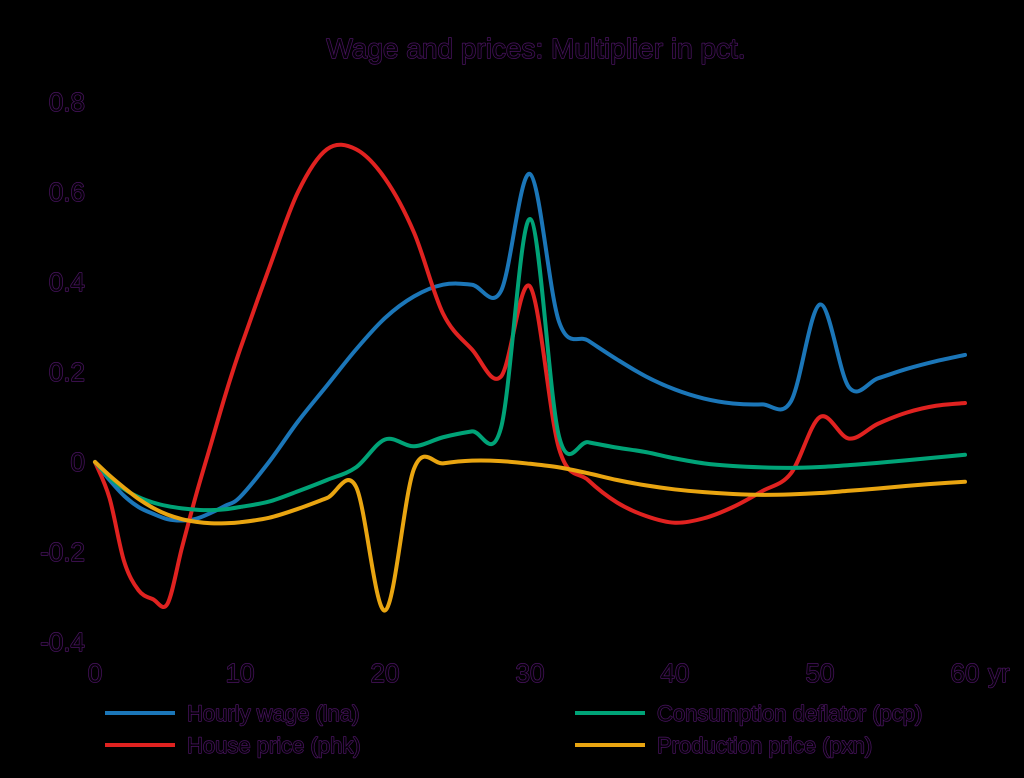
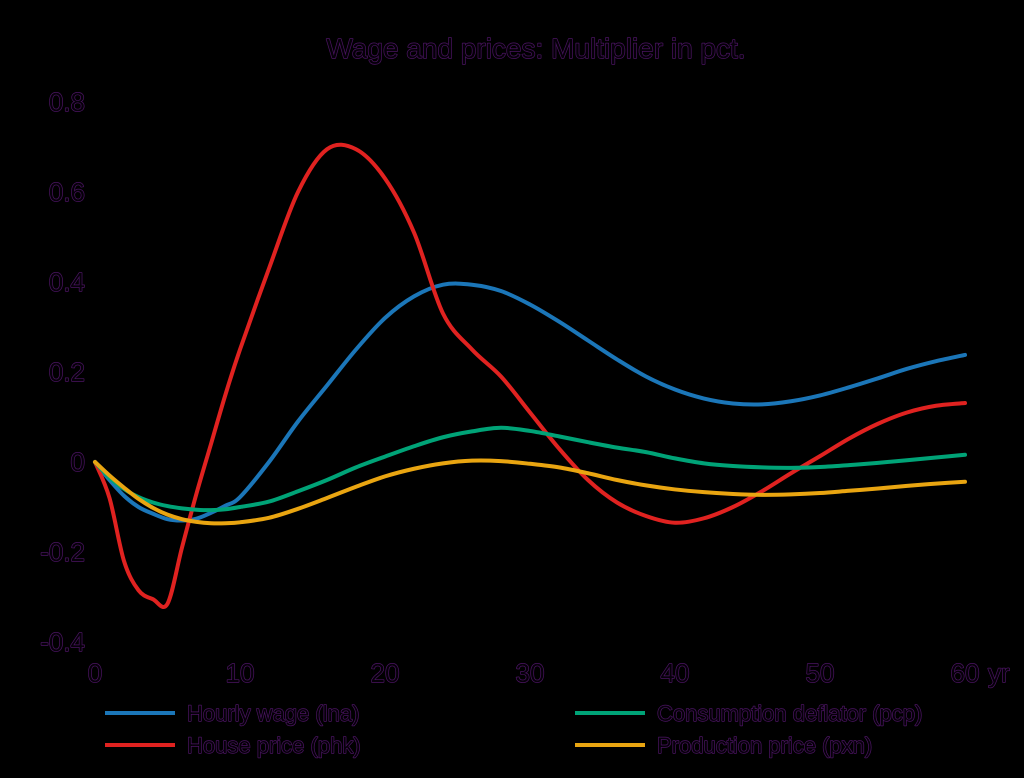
Consumption deflator (pcp)/20: 0.05 -> 0.01
Production price (pxn)/20: -0.33 -> -0.03
Hourly wage (lna)/30: 0.64 -> 0.35
House price (phk)/30: 0.39 -> 0.11
Consumption deflator (pcp)/30: 0.54 -> 0.07
Hourly wage (lna)/50: 0.35 -> 0.15
House price (phk)/50: 0.10 -> 0.01
